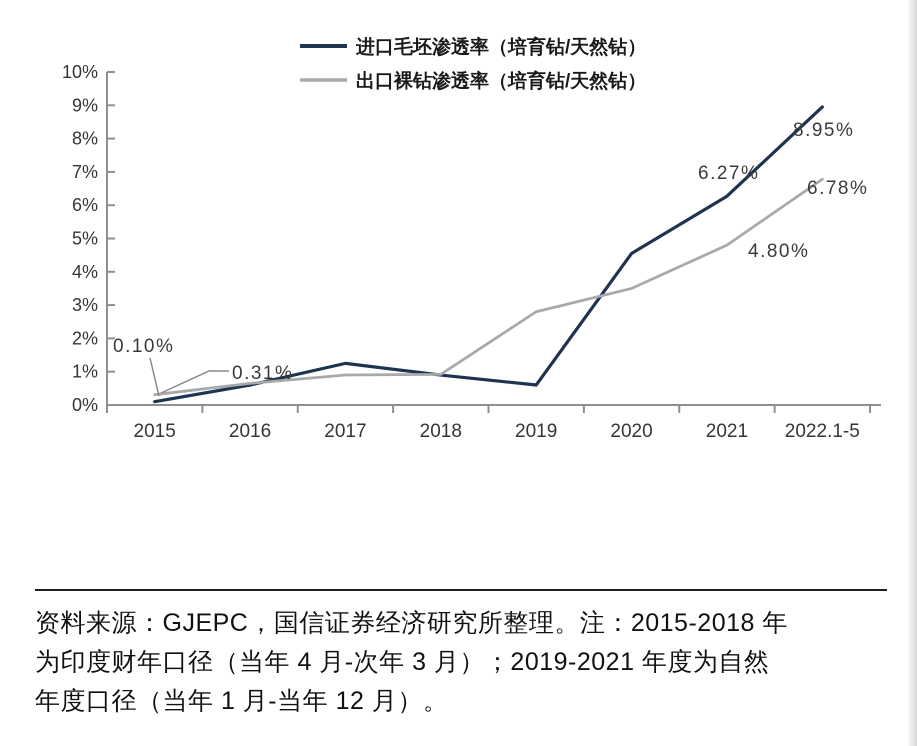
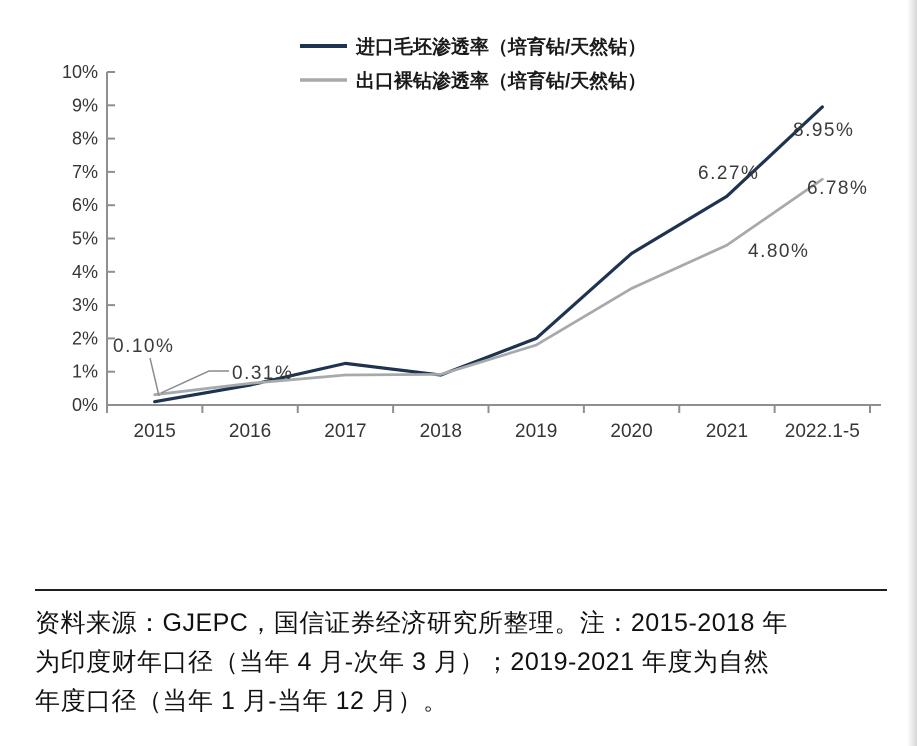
进口毛坯渗透率（培育钻/天然钻）/2019: 0.6% -> 2.0%
出口裸钻渗透率（培育钻/天然钻）/2019: 2.8% -> 1.8%
